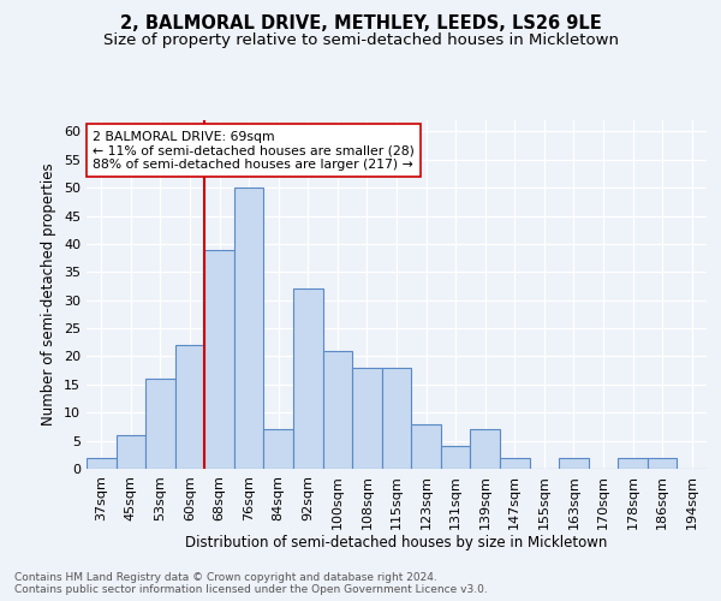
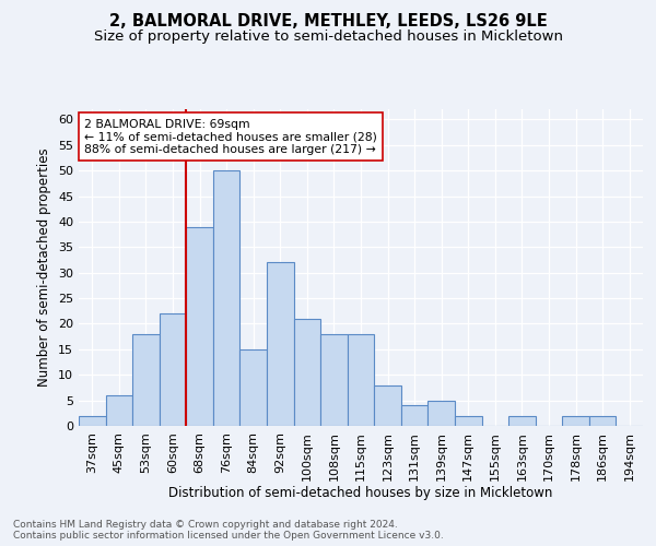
53sqm: 16 -> 18
84sqm: 7 -> 15
139sqm: 7 -> 5
